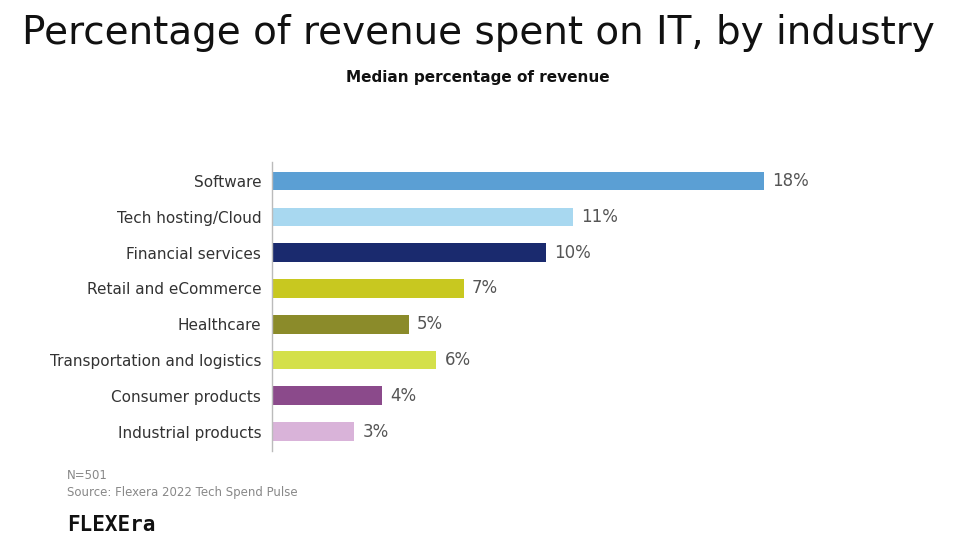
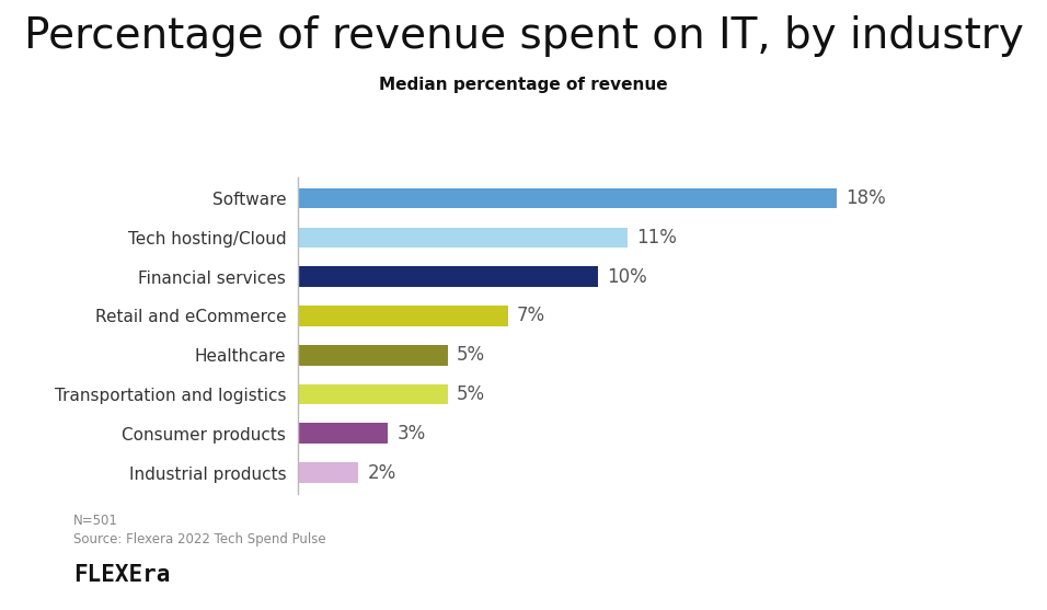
Transportation and logistics: 6% -> 5%
Consumer products: 4% -> 3%
Industrial products: 3% -> 2%
